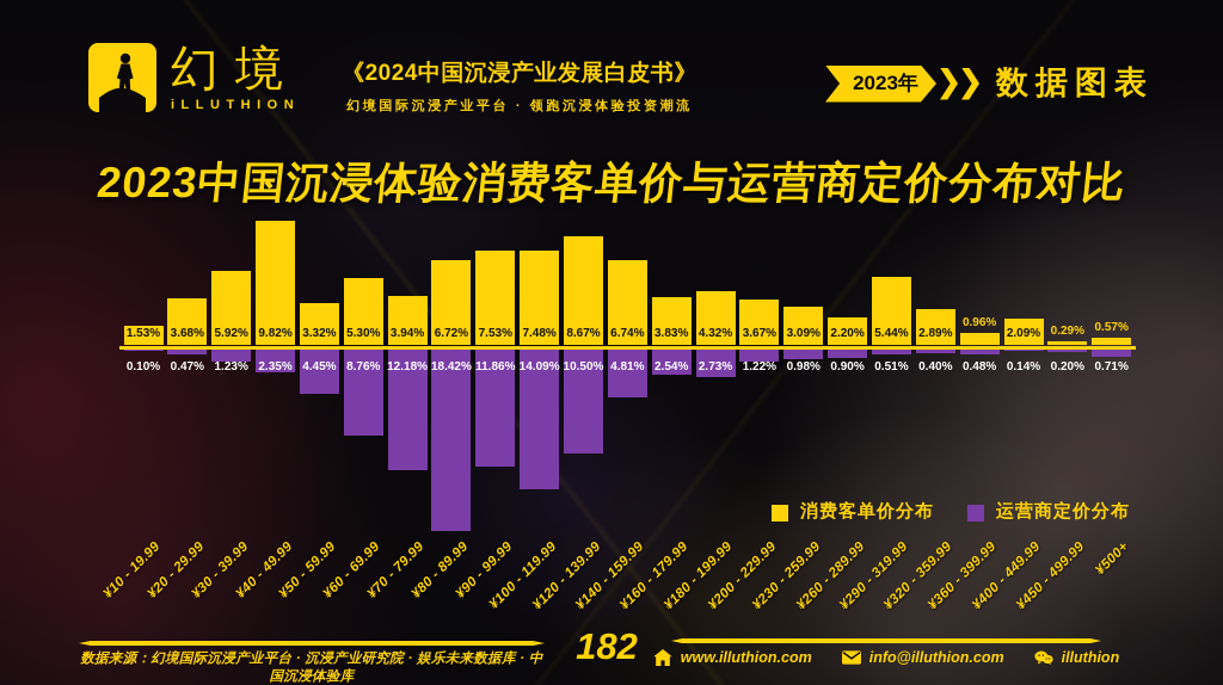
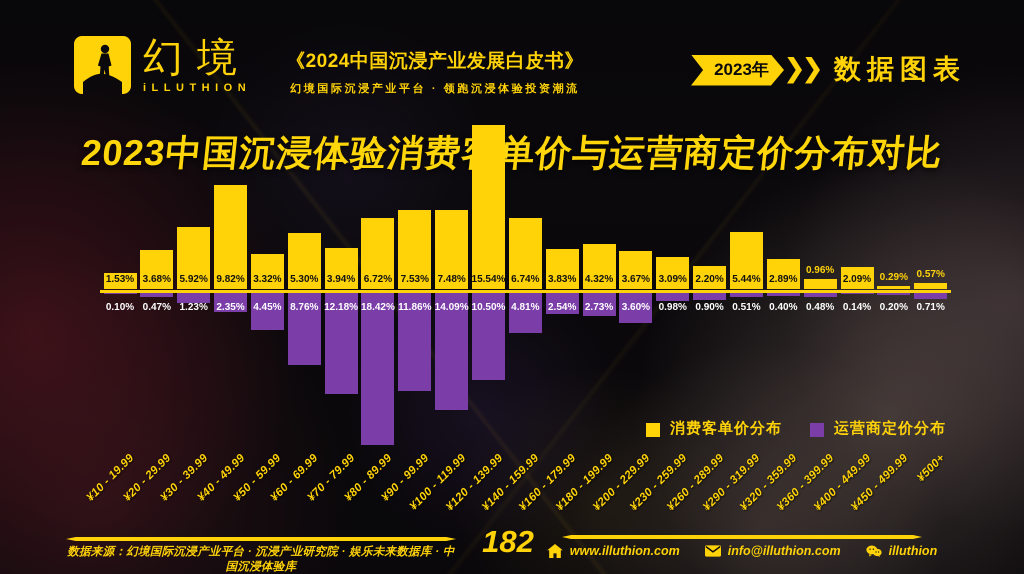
消费客单价分布/¥120 - 139.99: 8.67% -> 15.54%
运营商定价分布/¥200 - 229.99: 1.22% -> 3.60%
